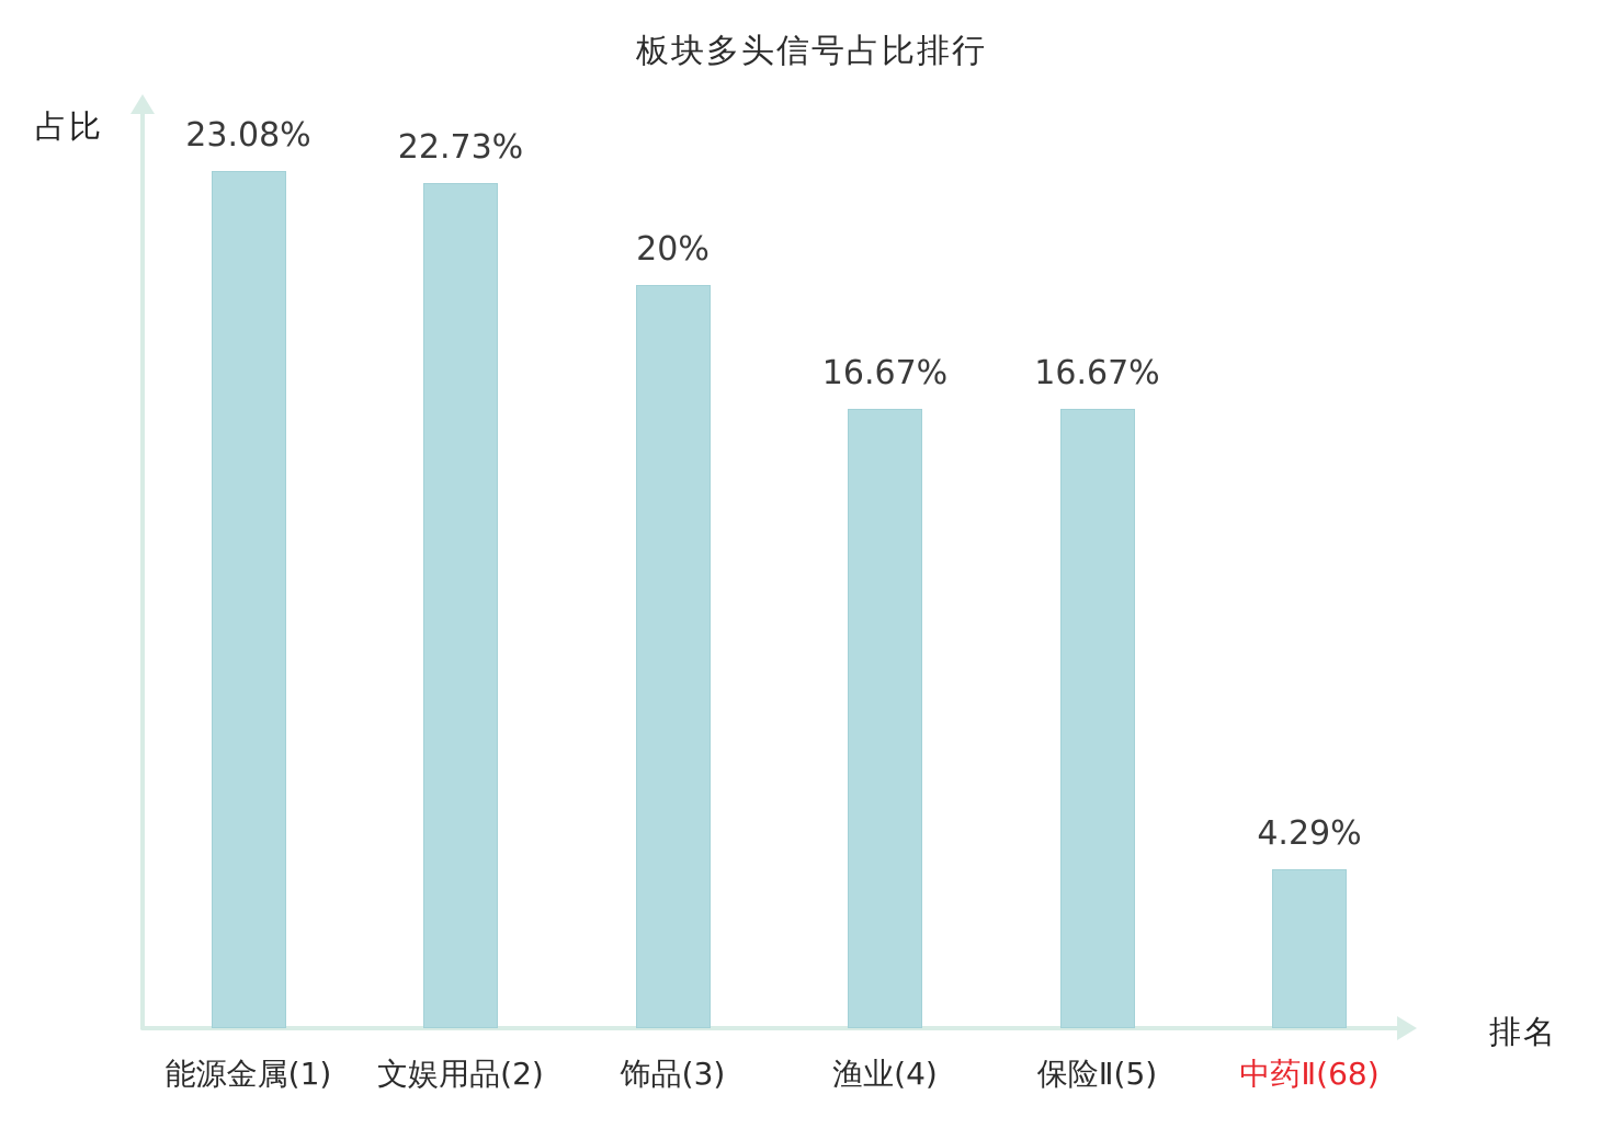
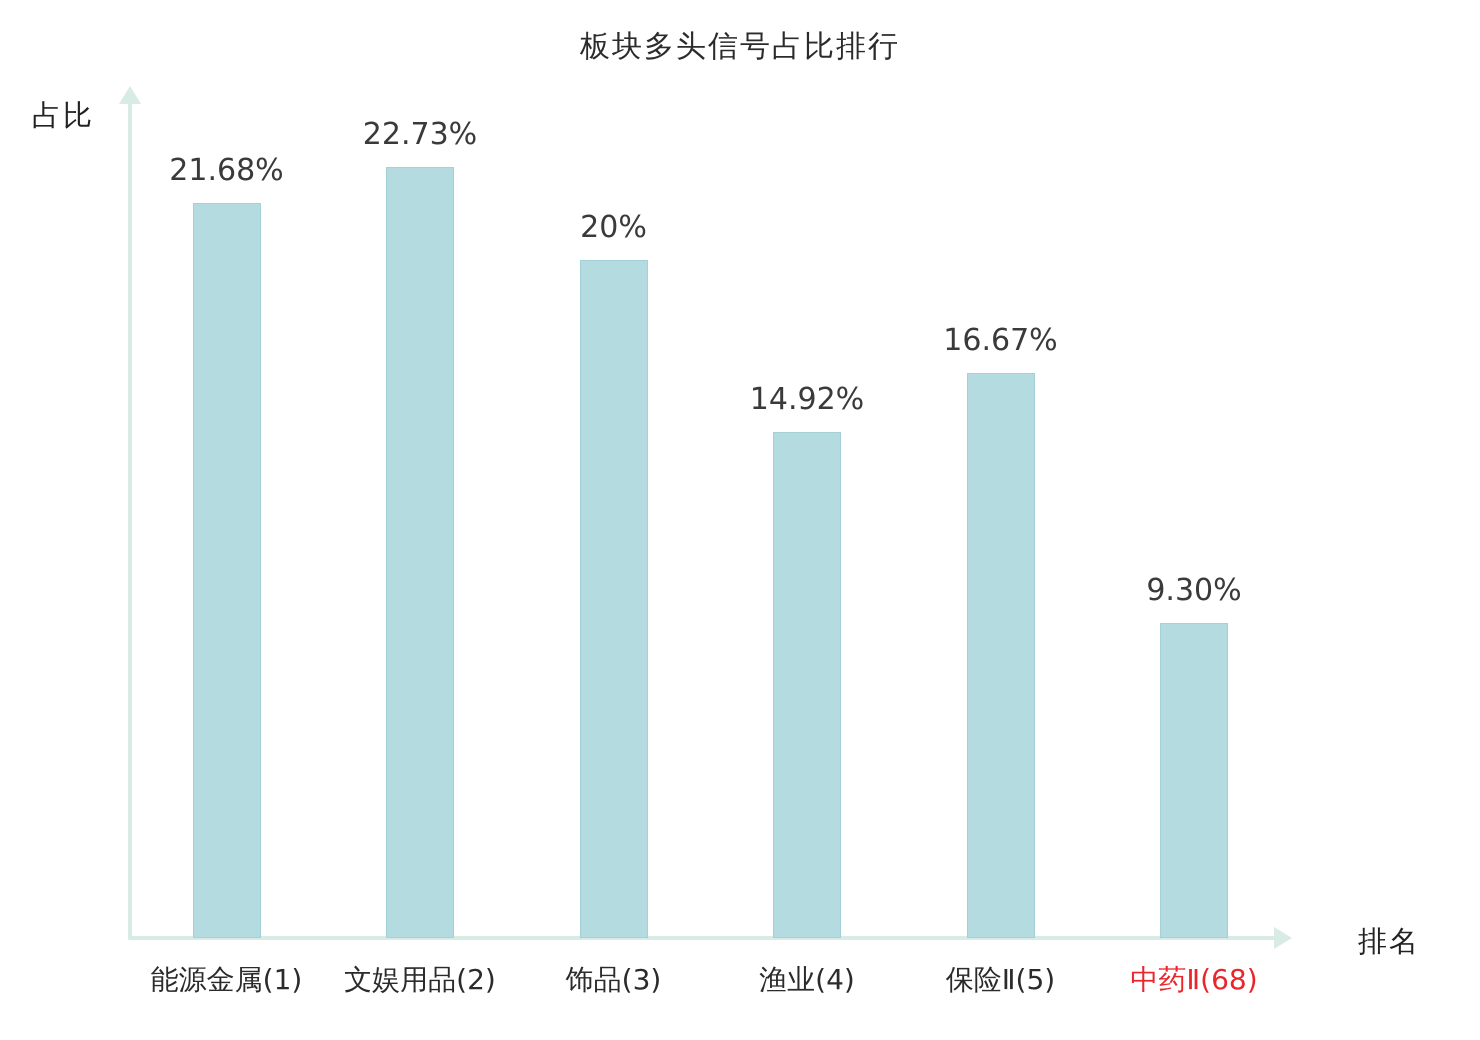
能源金属(1): 23.08% -> 21.68%
渔业(4): 16.67% -> 14.92%
中药Ⅱ(68): 4.29% -> 9.30%
